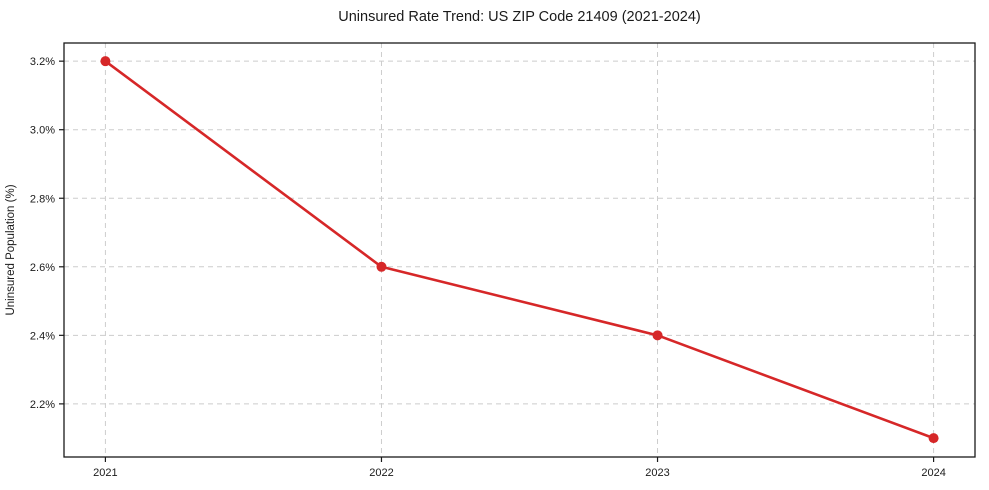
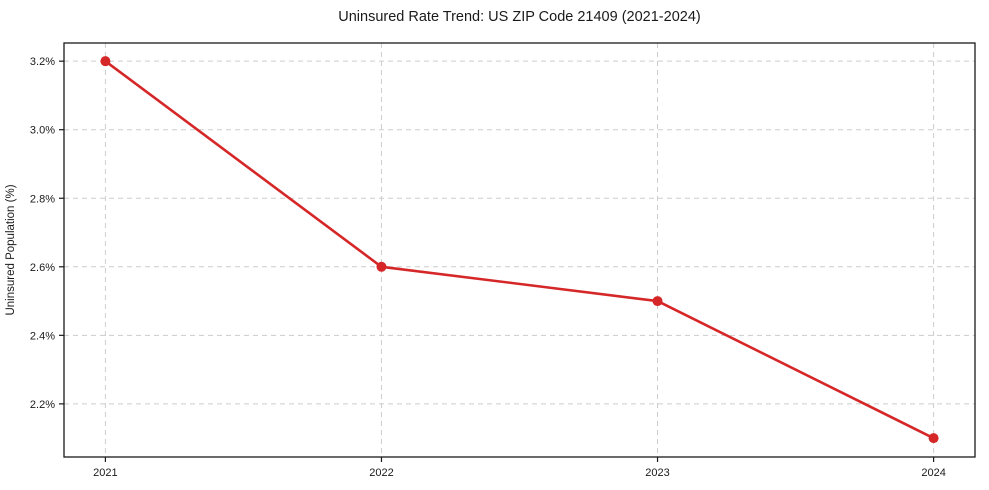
2023: 2.4% -> 2.5%
